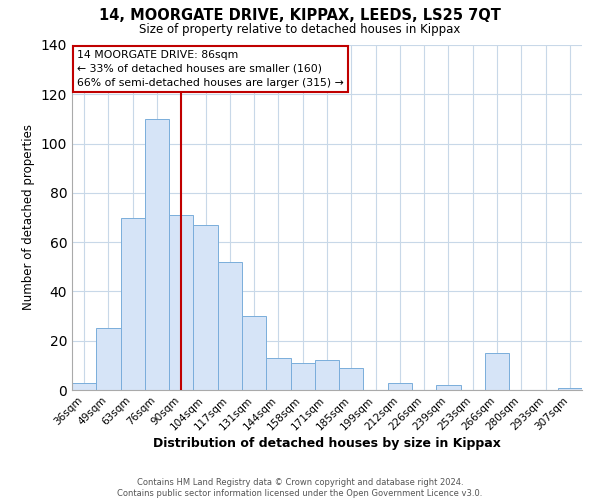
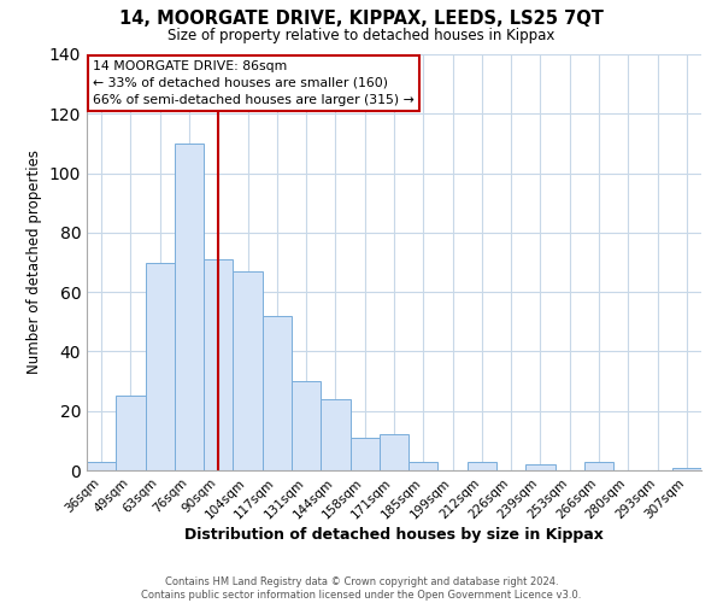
144sqm: 13 -> 24
185sqm: 9 -> 3
266sqm: 15 -> 3
